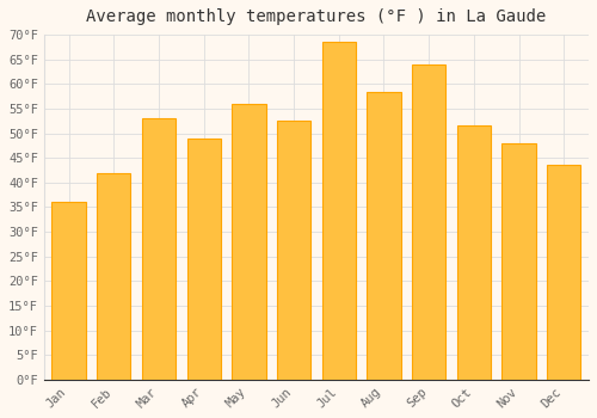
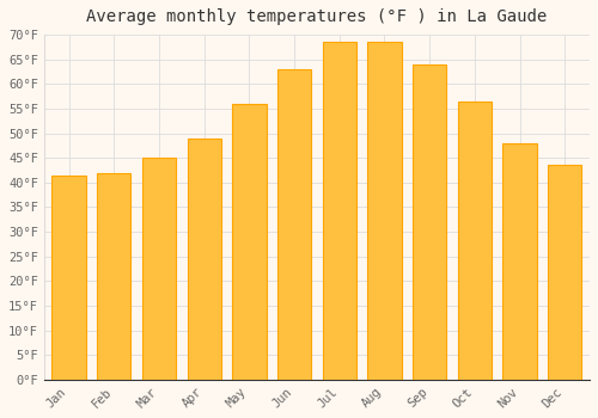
Jan: 36.0°F -> 41.5°F
Mar: 53.0°F -> 45.0°F
Jun: 52.5°F -> 63.0°F
Aug: 58.5°F -> 68.5°F
Oct: 51.5°F -> 56.5°F
